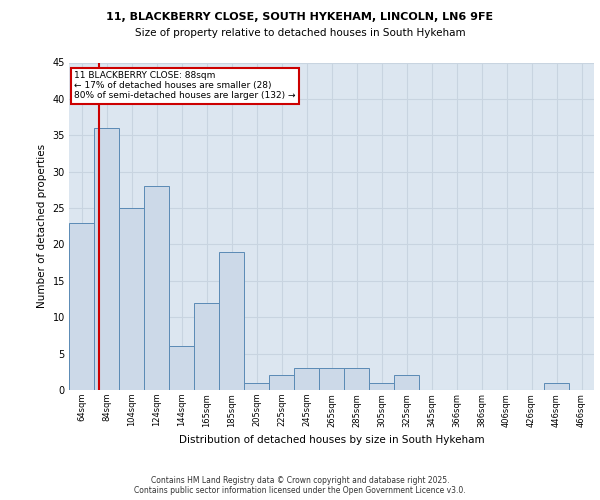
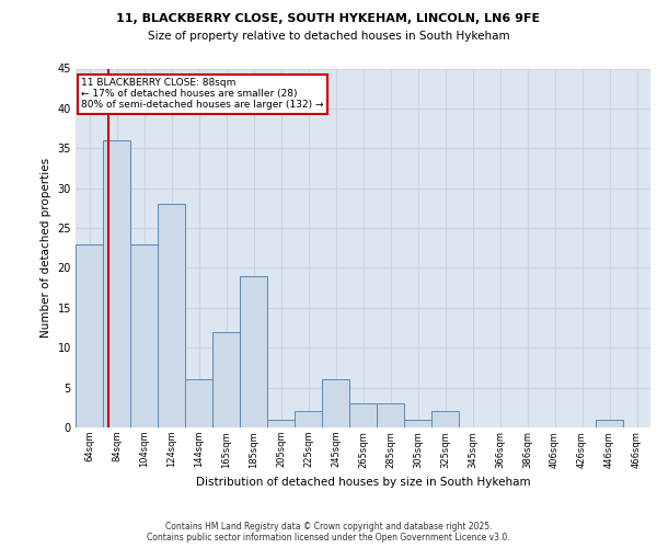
104sqm: 25 -> 23
245sqm: 3 -> 6
